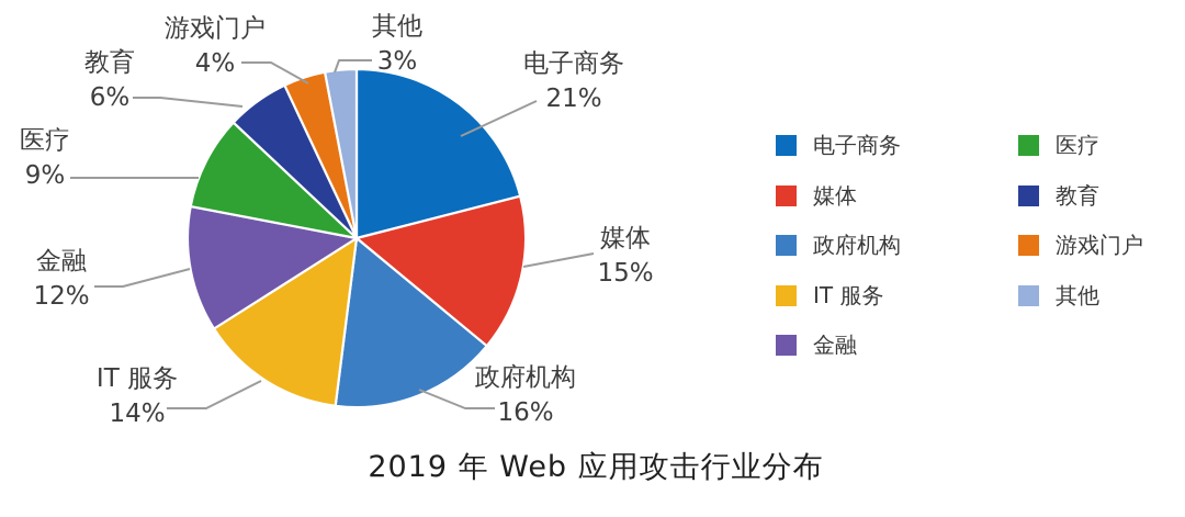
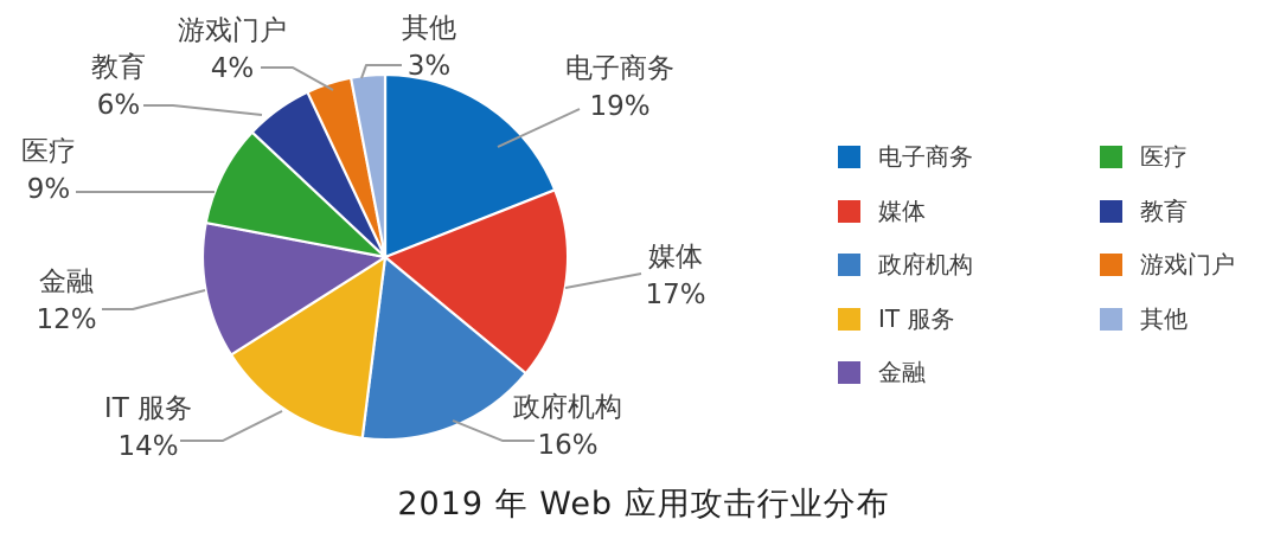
电子商务: 21% -> 19%
媒体: 15% -> 17%
